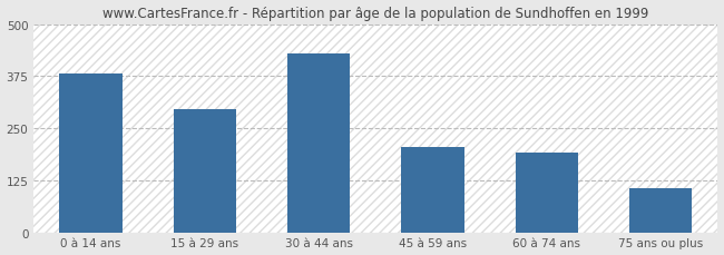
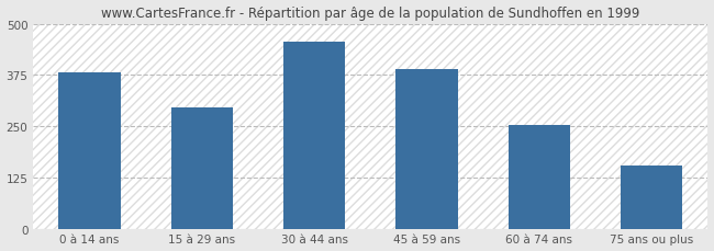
30 à 44 ans: 430 -> 455
45 à 59 ans: 205 -> 390
60 à 74 ans: 190 -> 252
75 ans ou plus: 105 -> 155
